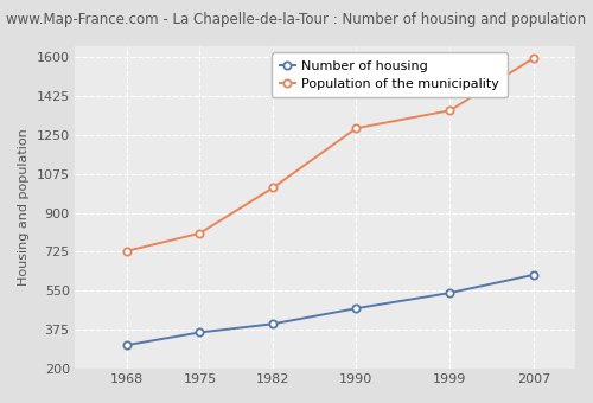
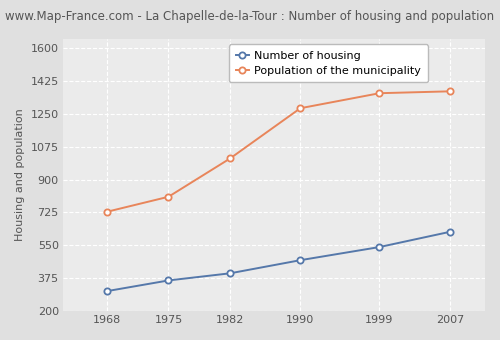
Population of the municipality/2007: 1600 -> 1370
